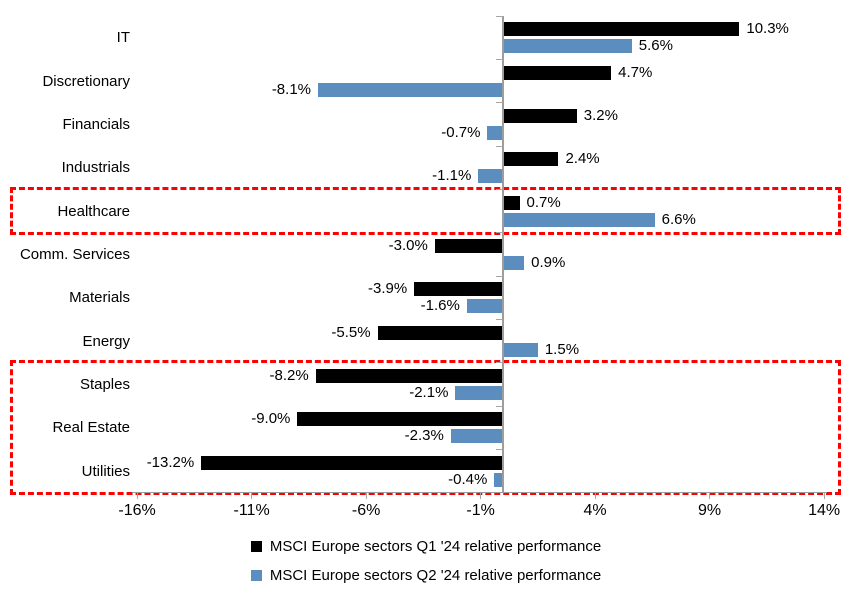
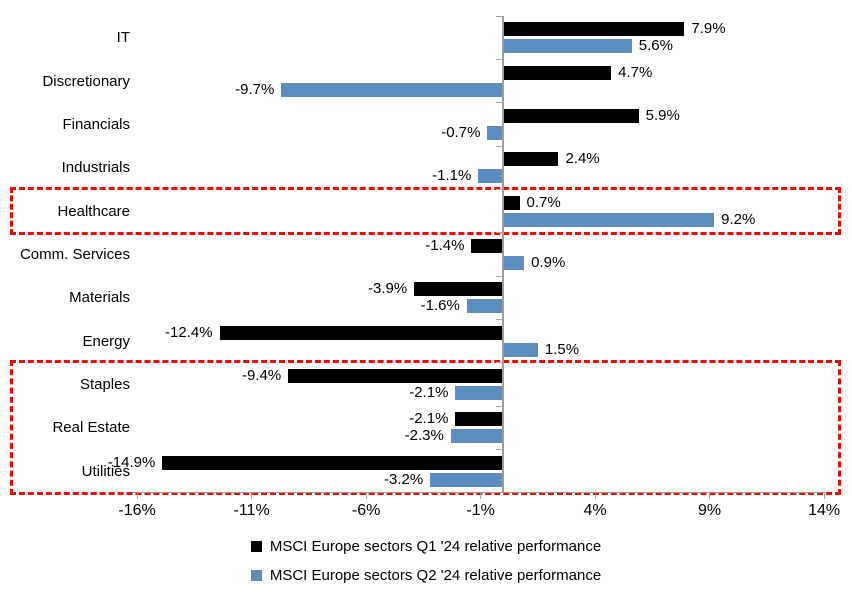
MSCI Europe sectors Q1 '24 relative performance/IT: 10.3% -> 7.9%
MSCI Europe sectors Q2 '24 relative performance/Discretionary: -8.1% -> -9.7%
MSCI Europe sectors Q1 '24 relative performance/Financials: 3.2% -> 5.9%
MSCI Europe sectors Q2 '24 relative performance/Healthcare: 6.6% -> 9.2%
MSCI Europe sectors Q1 '24 relative performance/Comm. Services: -3.0% -> -1.4%
MSCI Europe sectors Q1 '24 relative performance/Energy: -5.5% -> -12.4%
MSCI Europe sectors Q1 '24 relative performance/Staples: -8.2% -> -9.4%
MSCI Europe sectors Q1 '24 relative performance/Real Estate: -9.0% -> -2.1%
MSCI Europe sectors Q1 '24 relative performance/Utilities: -13.2% -> -14.9%
MSCI Europe sectors Q2 '24 relative performance/Utilities: -0.4% -> -3.2%
